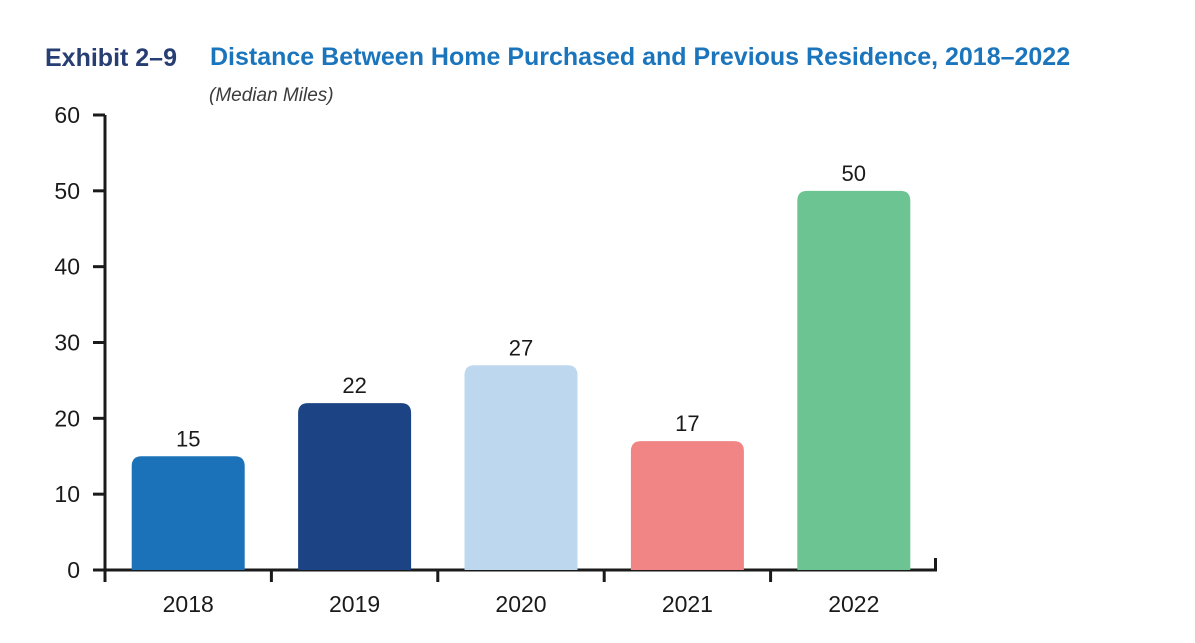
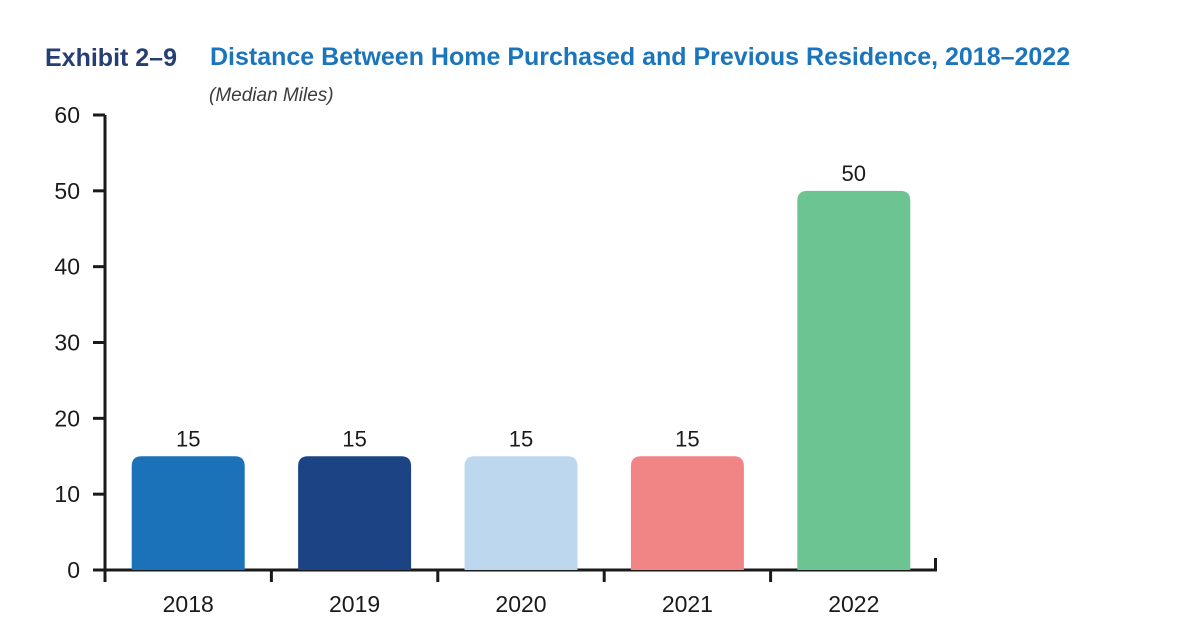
2019: 22 -> 15
2020: 27 -> 15
2021: 17 -> 15
